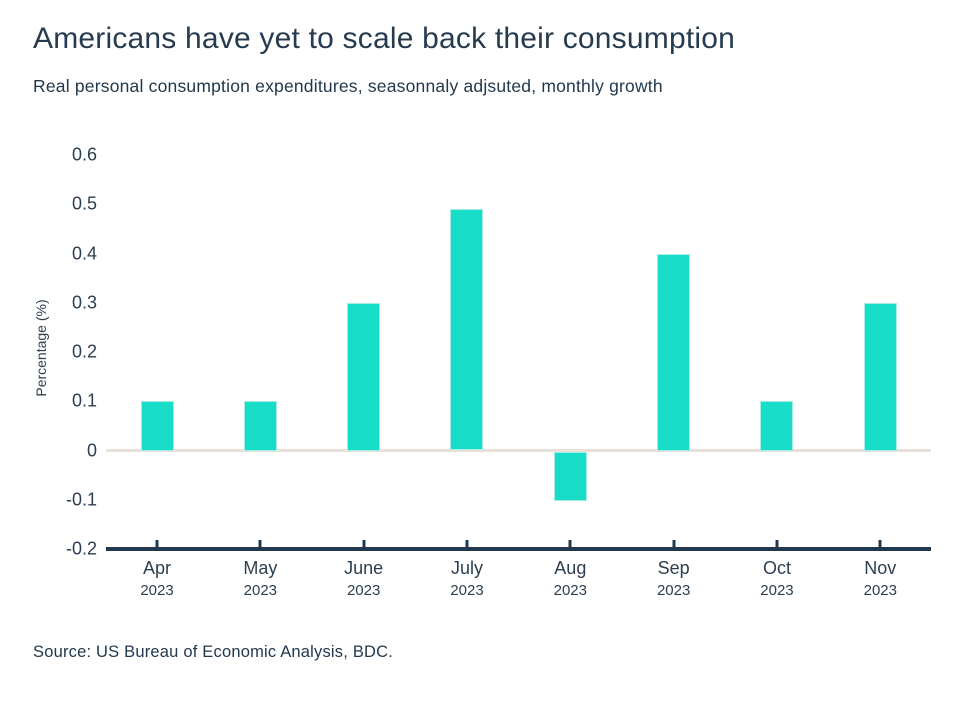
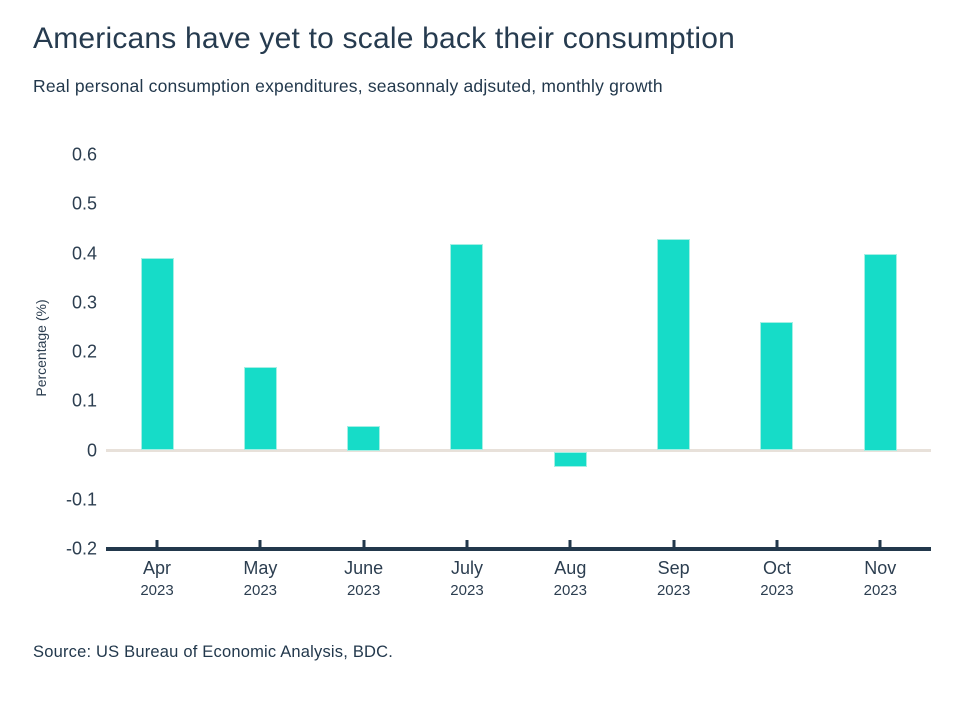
Apr 2023: 0.10 -> 0.39
May 2023: 0.10 -> 0.17
June 2023: 0.30 -> 0.05
July 2023: 0.49 -> 0.42
Aug 2023: -0.10 -> -0.03
Sep 2023: 0.40 -> 0.43
Oct 2023: 0.10 -> 0.26
Nov 2023: 0.30 -> 0.40
